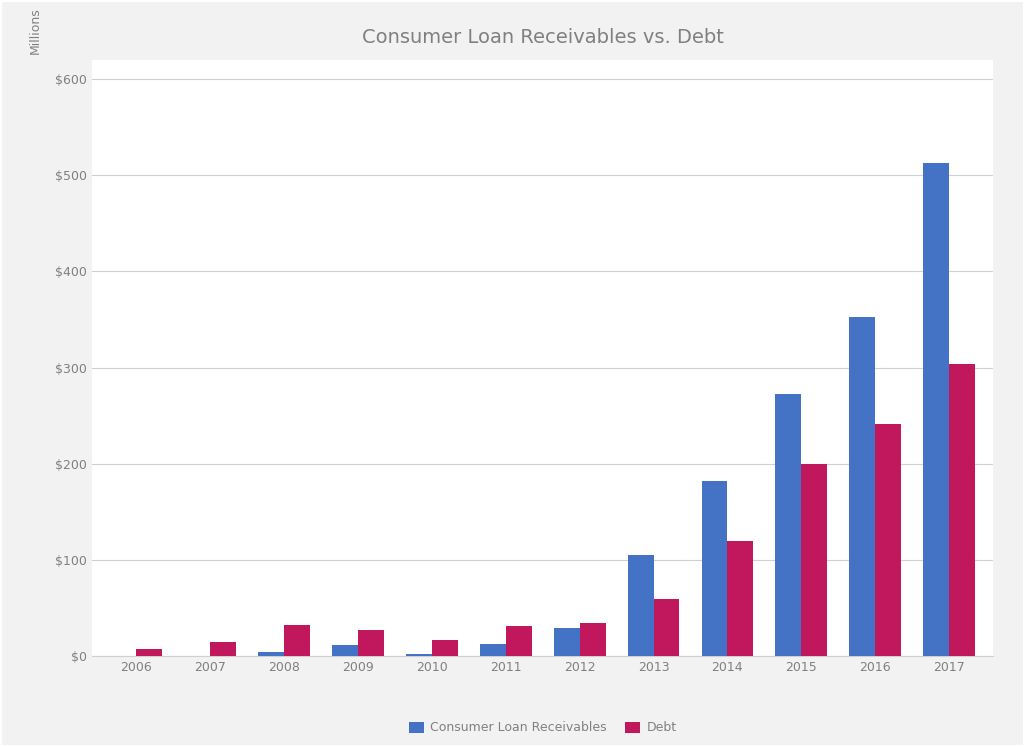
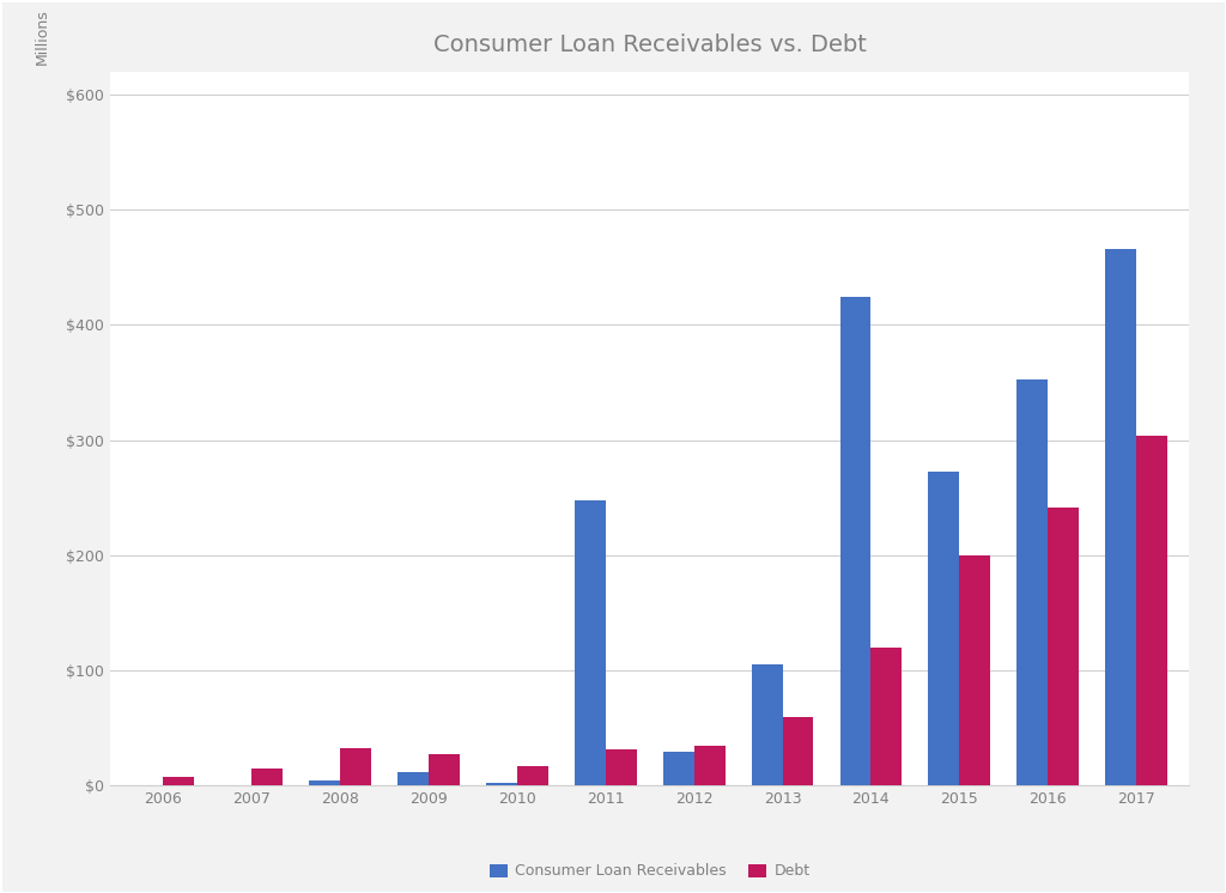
Consumer Loan Receivables/2011: $13 -> $248
Consumer Loan Receivables/2014: $182 -> $424
Consumer Loan Receivables/2017: $513 -> $466
